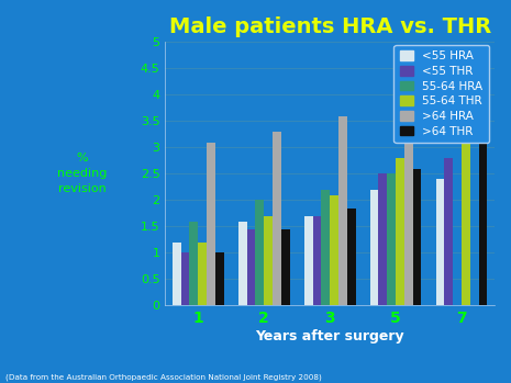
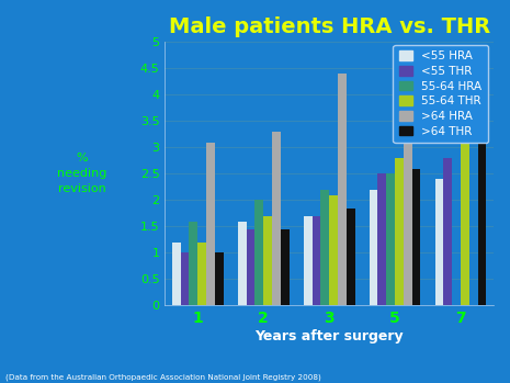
>64 HRA/3: 3.6 -> 4.4
